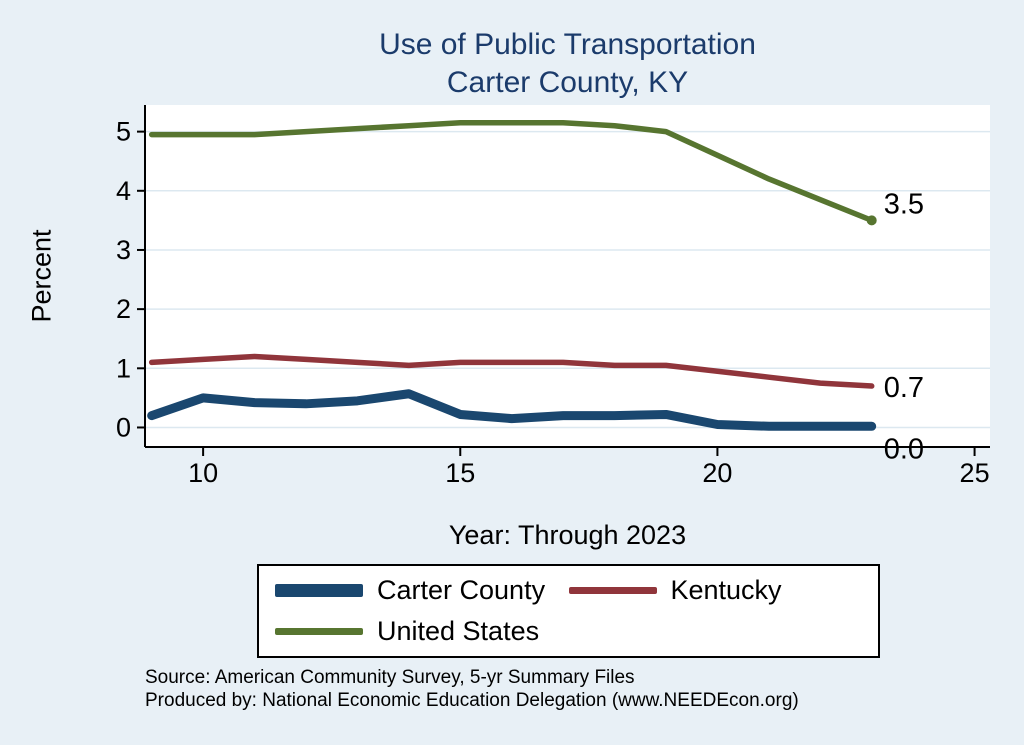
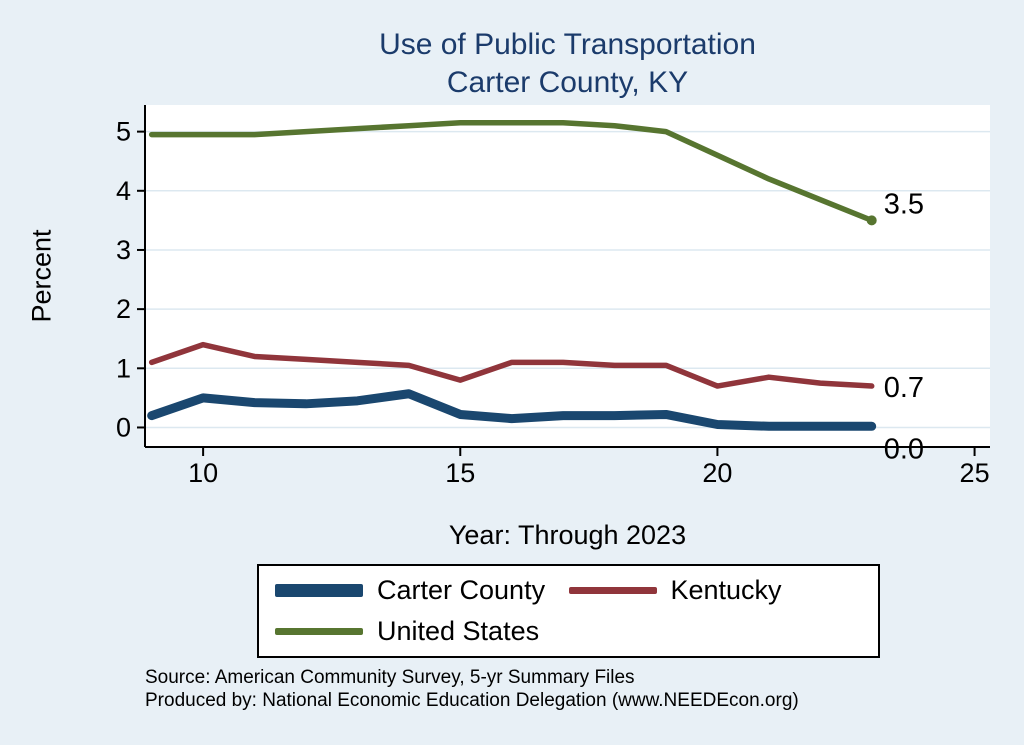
Kentucky/10: 1.1 -> 1.4
Kentucky/15: 1.1 -> 0.8
Kentucky/20: 0.9 -> 0.7
